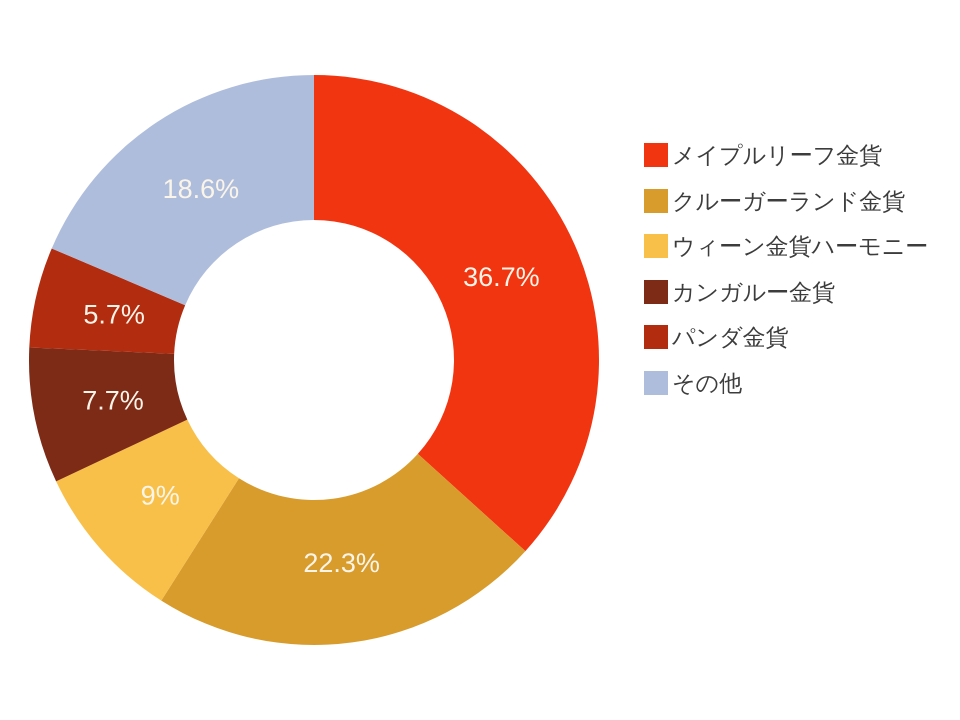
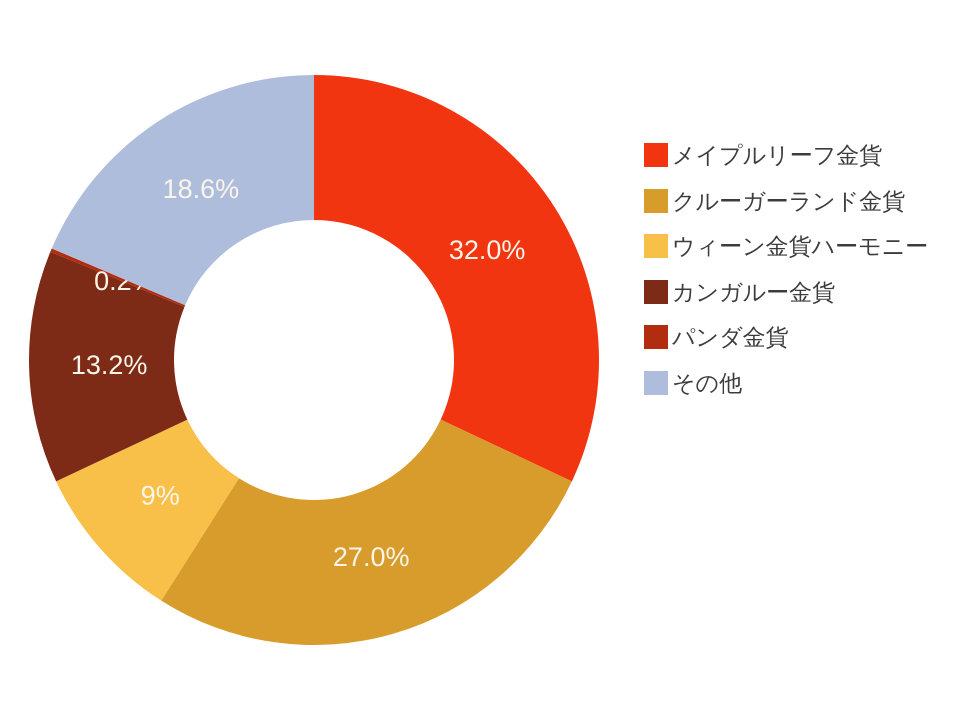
メイプルリーフ金貨: 36.7% -> 32.0%
クルーガーランド金貨: 22.3% -> 27.0%
カンガルー金貨: 7.7% -> 13.2%
パンダ金貨: 5.7% -> 0.2%
